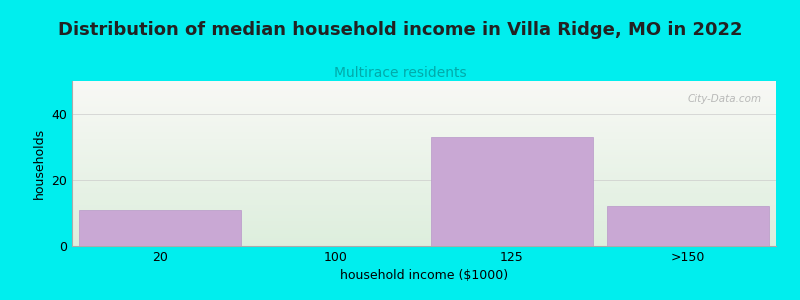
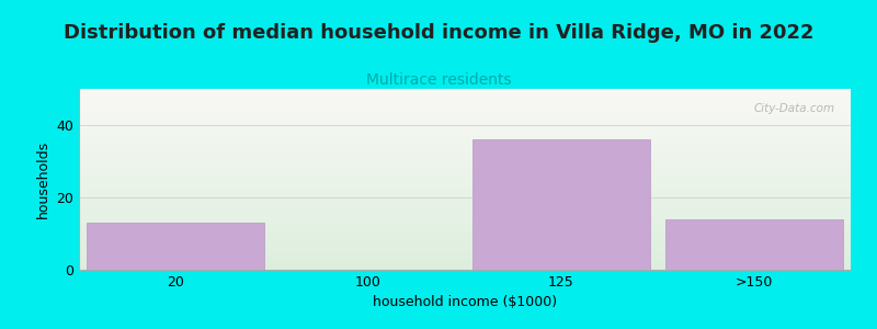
20: 11 -> 13
125: 33 -> 36
>150: 12 -> 14
